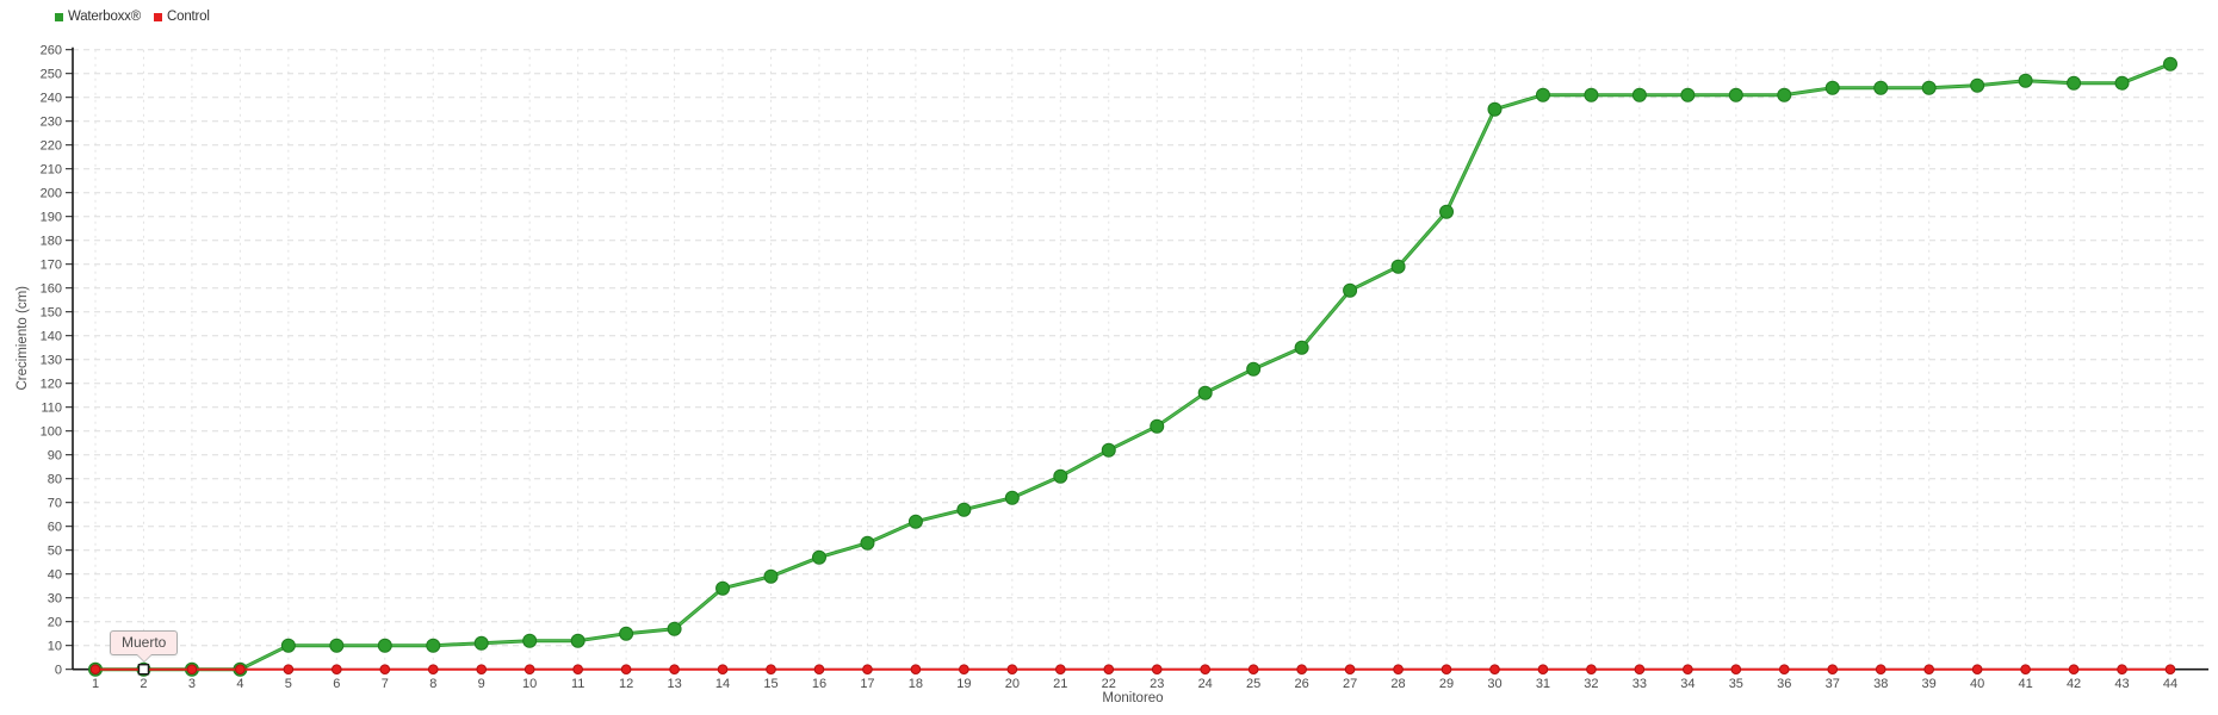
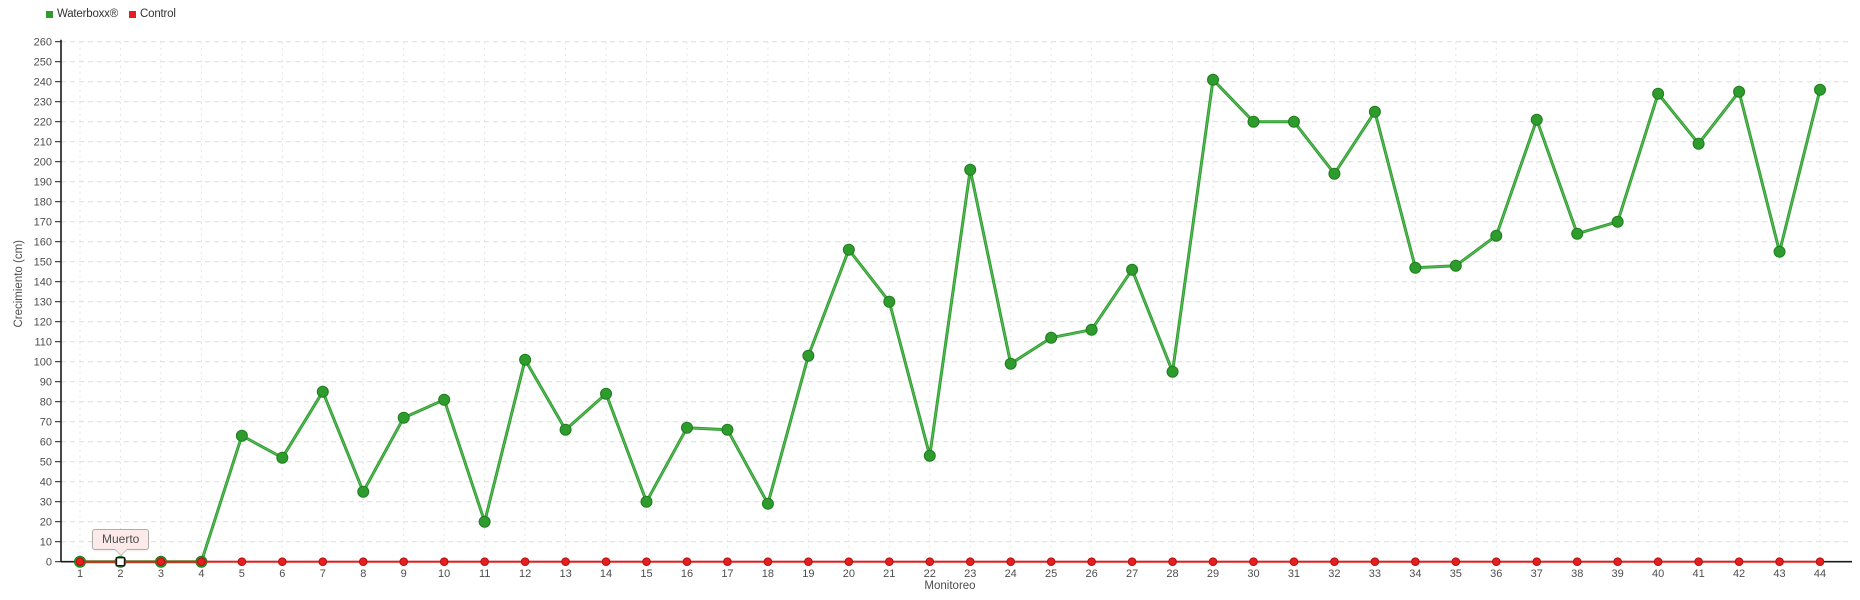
Waterboxx®/5: 10 -> 63
Waterboxx®/6: 10 -> 52
Waterboxx®/7: 10 -> 85
Waterboxx®/8: 10 -> 35
Waterboxx®/9: 11 -> 72
Waterboxx®/10: 12 -> 81
Waterboxx®/11: 12 -> 20
Waterboxx®/12: 15 -> 101
Waterboxx®/13: 17 -> 66
Waterboxx®/14: 34 -> 84
Waterboxx®/15: 39 -> 30
Waterboxx®/16: 47 -> 67
Waterboxx®/17: 53 -> 66
Waterboxx®/18: 62 -> 29
Waterboxx®/19: 67 -> 103
Waterboxx®/20: 72 -> 156
Waterboxx®/21: 81 -> 130
Waterboxx®/22: 92 -> 53
Waterboxx®/23: 102 -> 196
Waterboxx®/24: 116 -> 99
Waterboxx®/25: 126 -> 112
Waterboxx®/26: 135 -> 116
Waterboxx®/27: 159 -> 146
Waterboxx®/28: 169 -> 95
Waterboxx®/29: 192 -> 241
Waterboxx®/30: 235 -> 220
Waterboxx®/31: 241 -> 220
Waterboxx®/32: 241 -> 194
Waterboxx®/33: 241 -> 225
Waterboxx®/34: 241 -> 147
Waterboxx®/35: 241 -> 148
Waterboxx®/36: 241 -> 163
Waterboxx®/37: 244 -> 221
Waterboxx®/38: 244 -> 164
Waterboxx®/39: 244 -> 170
Waterboxx®/40: 245 -> 234
Waterboxx®/41: 247 -> 209
Waterboxx®/42: 246 -> 235
Waterboxx®/43: 246 -> 155
Waterboxx®/44: 254 -> 236
